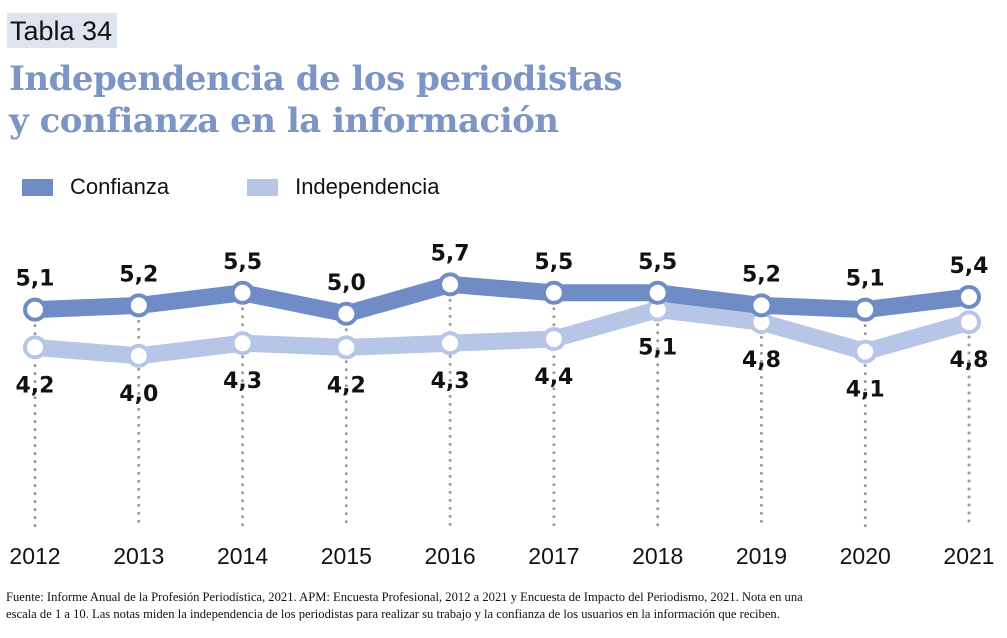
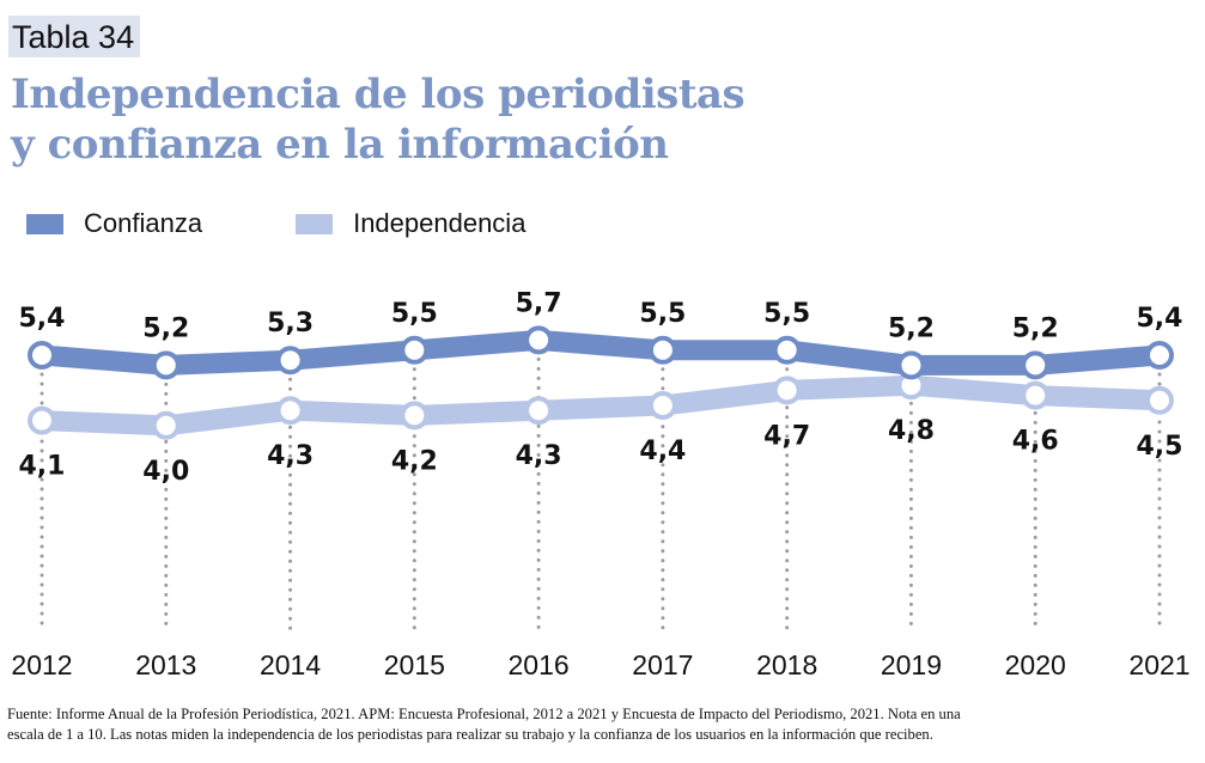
Confianza/2012: 5,1 -> 5,4
Independencia/2012: 4,2 -> 4,1
Confianza/2014: 5,5 -> 5,3
Confianza/2015: 5,0 -> 5,5
Independencia/2018: 5,1 -> 4,7
Confianza/2020: 5,1 -> 5,2
Independencia/2020: 4,1 -> 4,6
Independencia/2021: 4,8 -> 4,5
